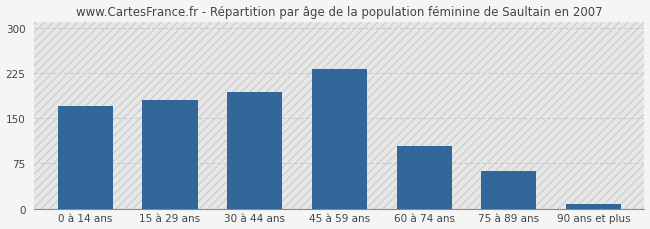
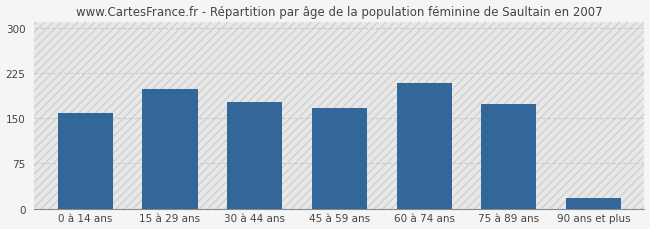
0 à 14 ans: 170 -> 158
15 à 29 ans: 180 -> 198
30 à 44 ans: 193 -> 176
45 à 59 ans: 232 -> 166
60 à 74 ans: 103 -> 208
75 à 89 ans: 62 -> 174
90 ans et plus: 8 -> 18
